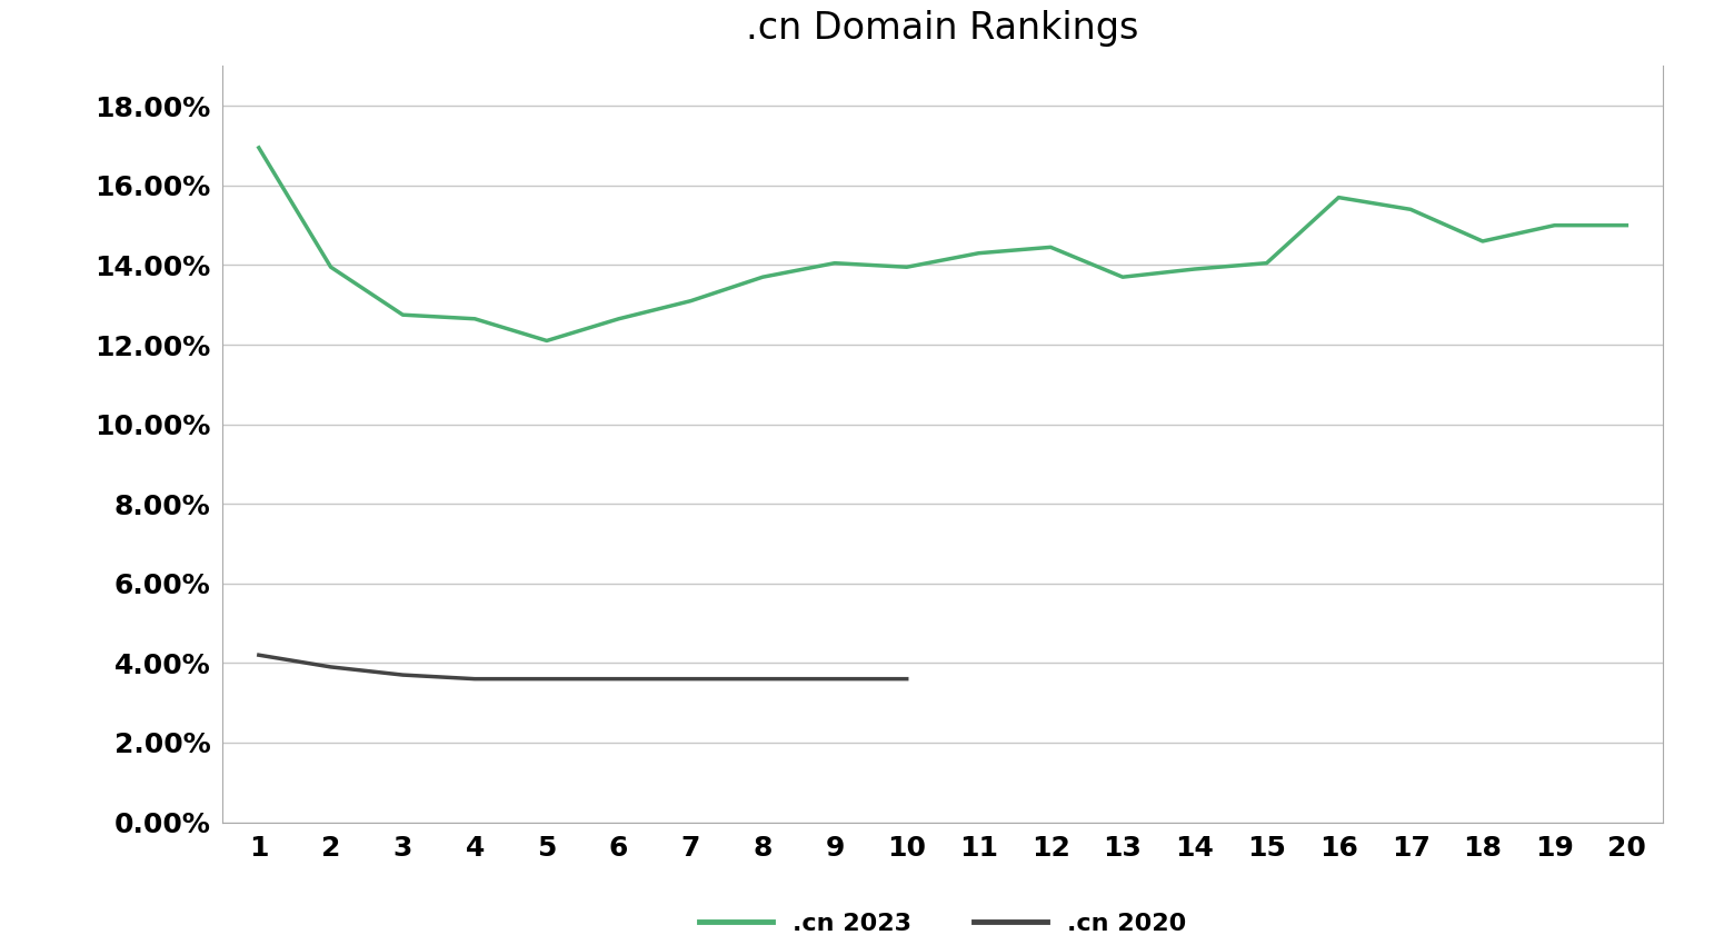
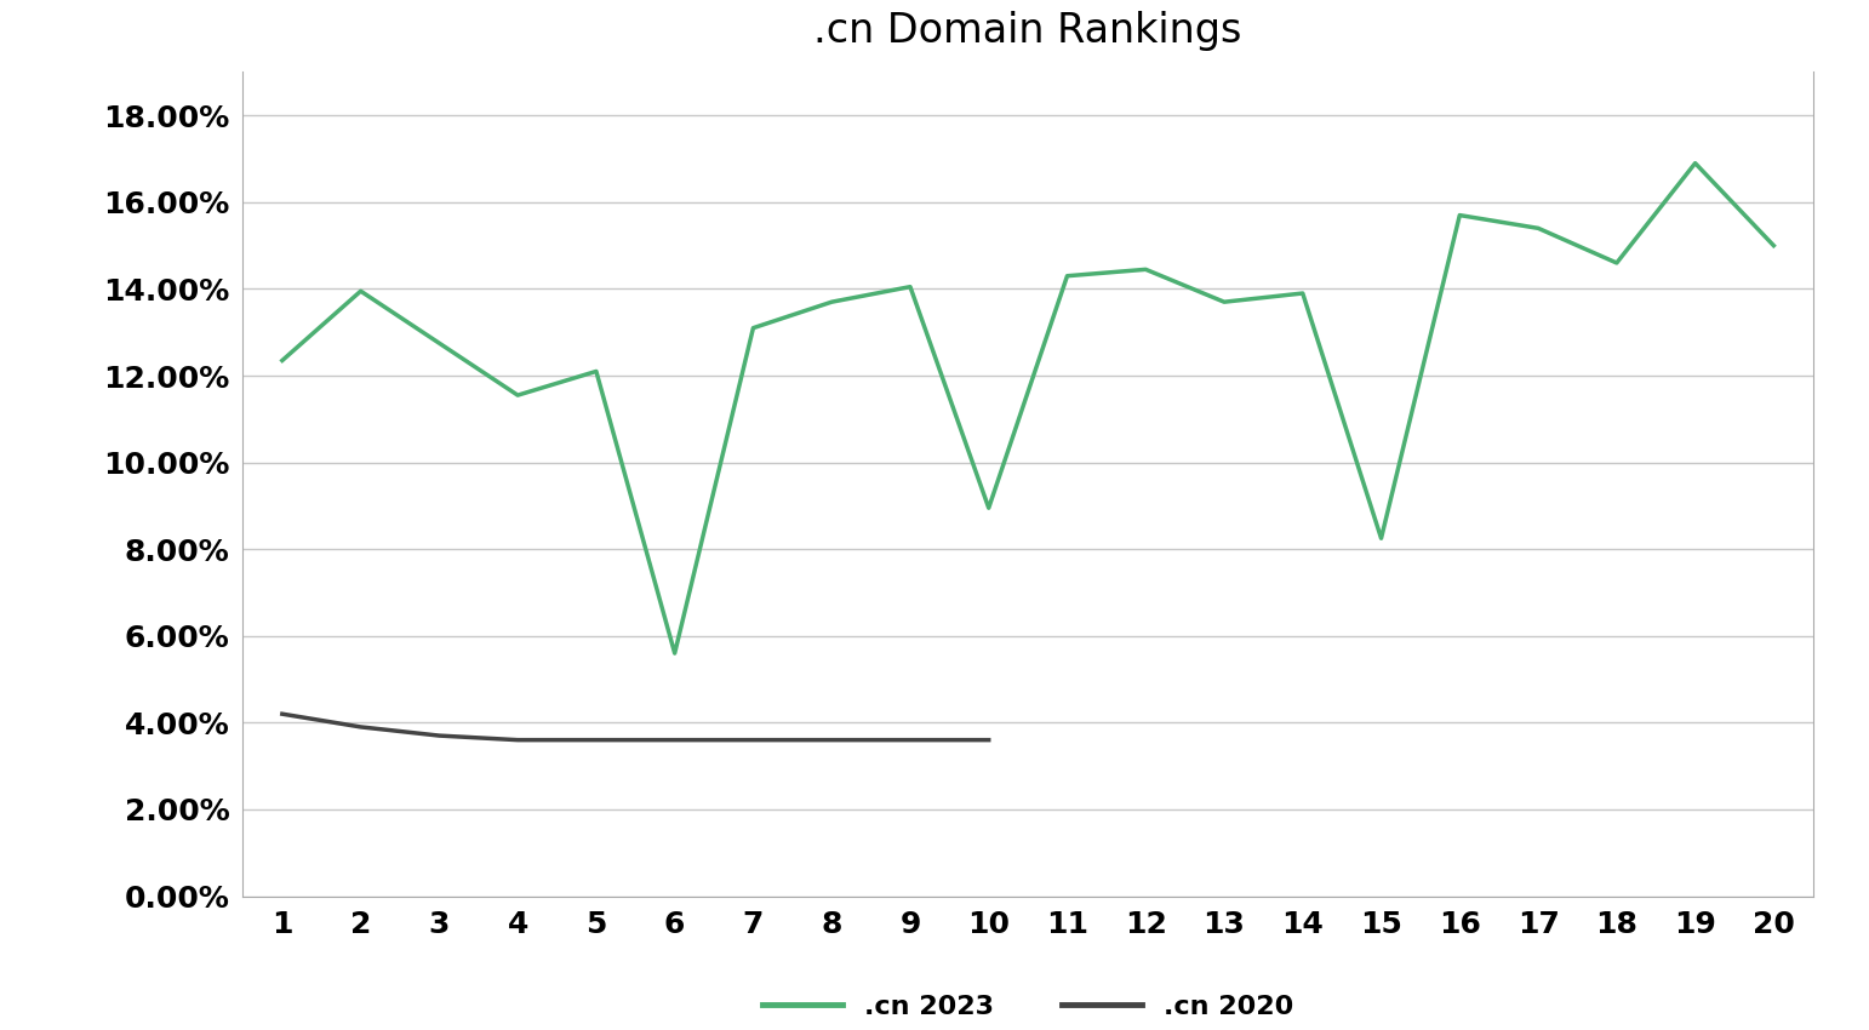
.cn 2023/1: 16.95% -> 12.35%
.cn 2023/4: 12.65% -> 11.55%
.cn 2023/6: 12.65% -> 5.60%
.cn 2023/10: 13.95% -> 8.95%
.cn 2023/15: 14.05% -> 8.25%
.cn 2023/19: 15.00% -> 16.90%
